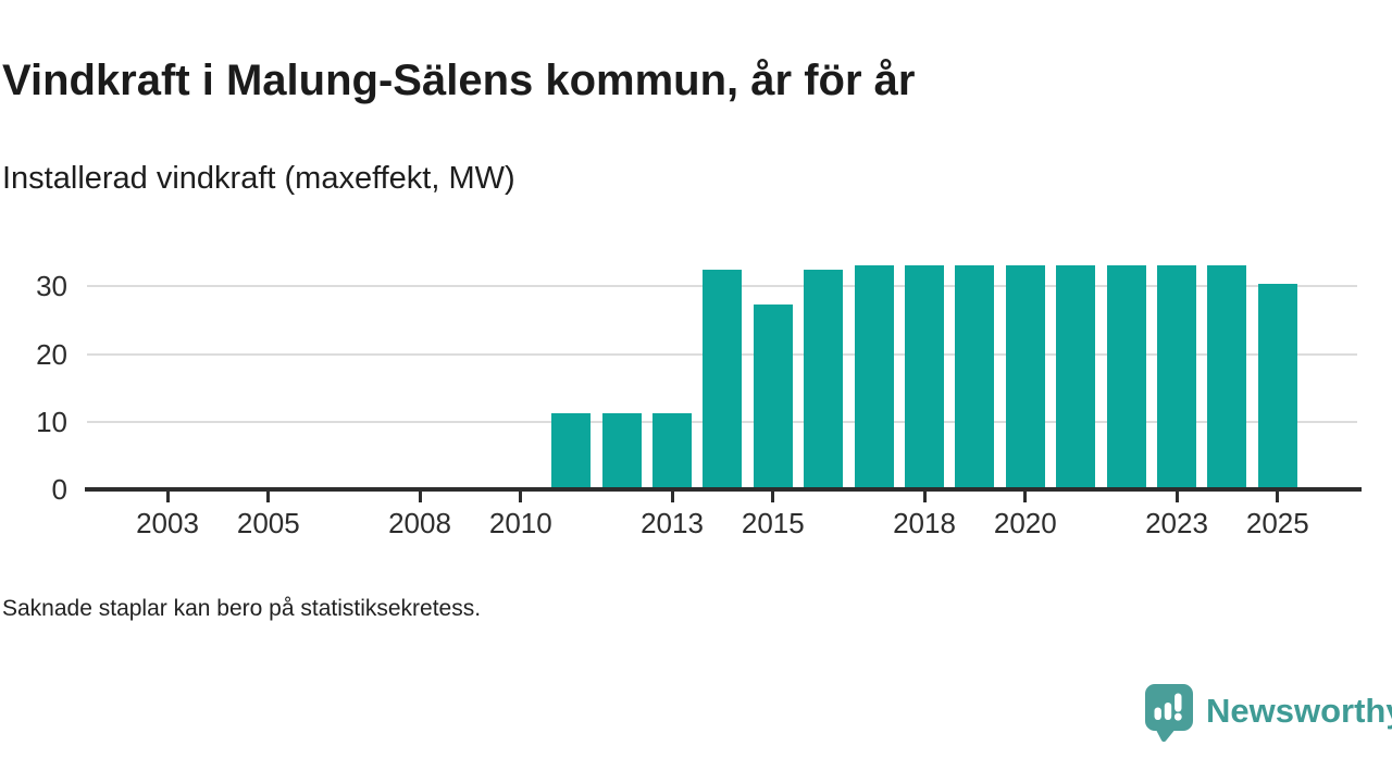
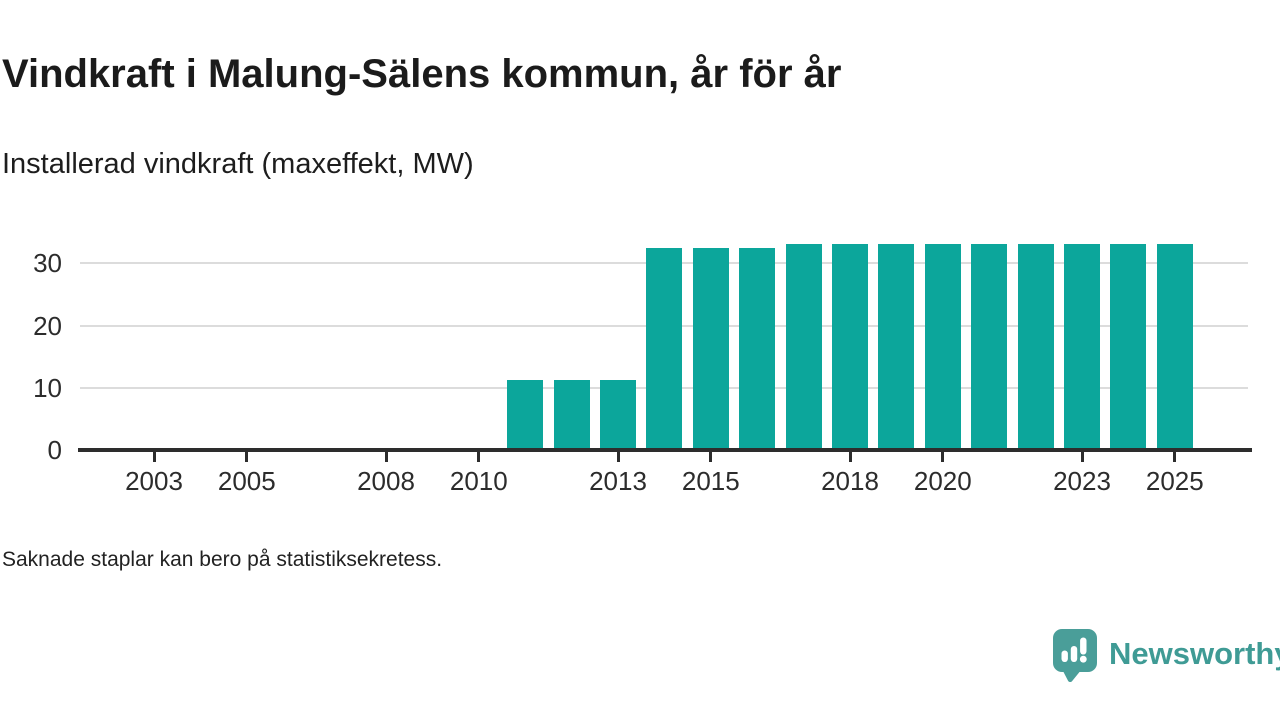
2015: 27 -> 32
2025: 30 -> 33
